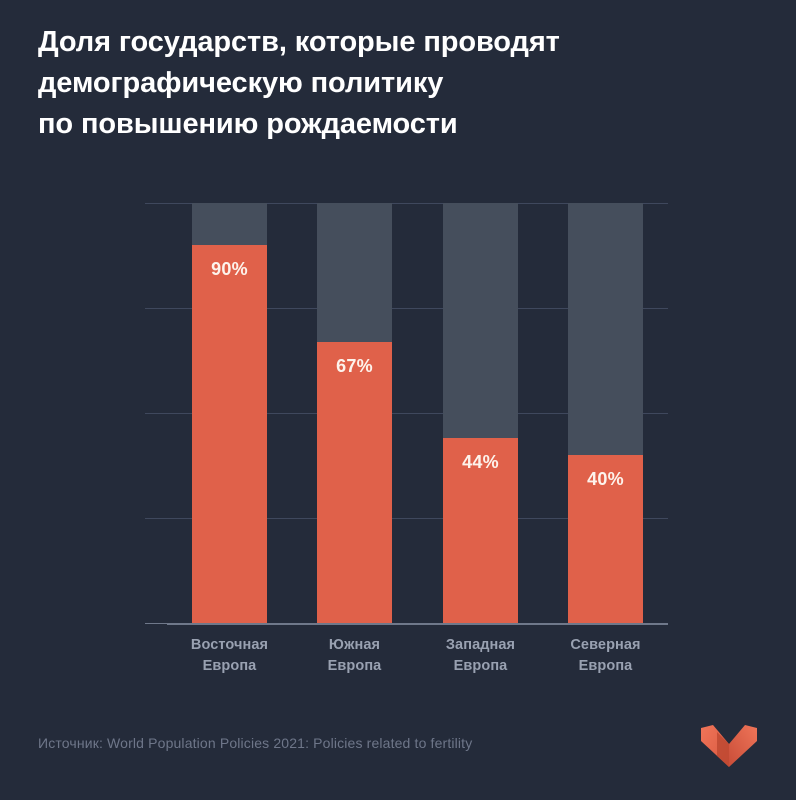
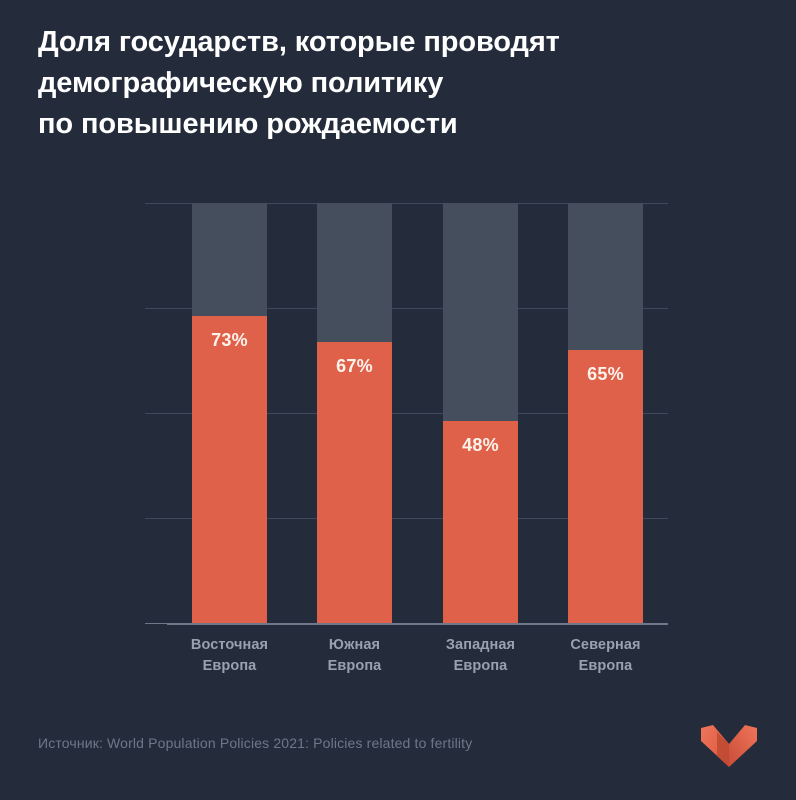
Восточная Европа: 90% -> 73%
Западная Европа: 44% -> 48%
Северная Европа: 40% -> 65%
